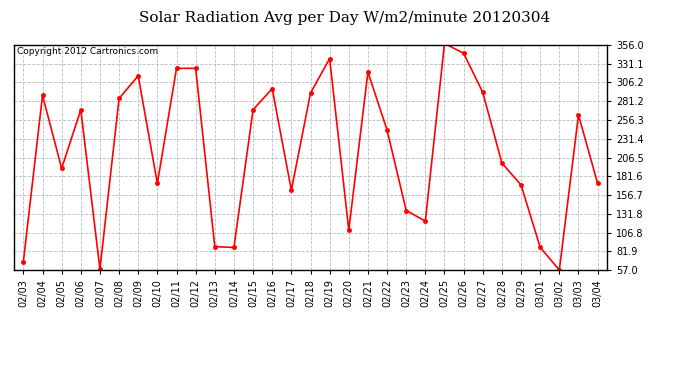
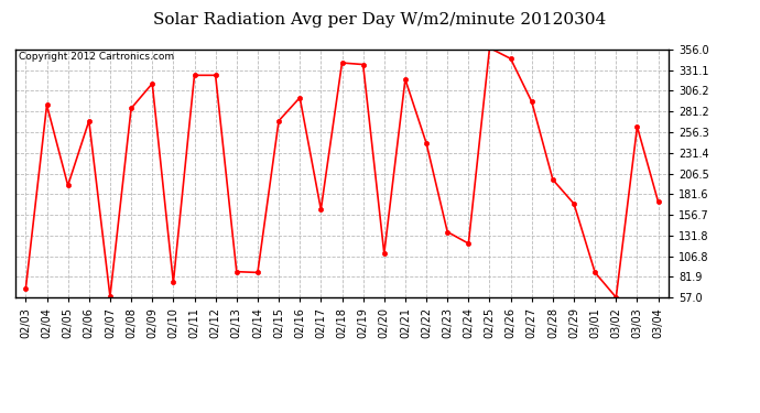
02/10: 172 -> 75
02/18: 292 -> 340
